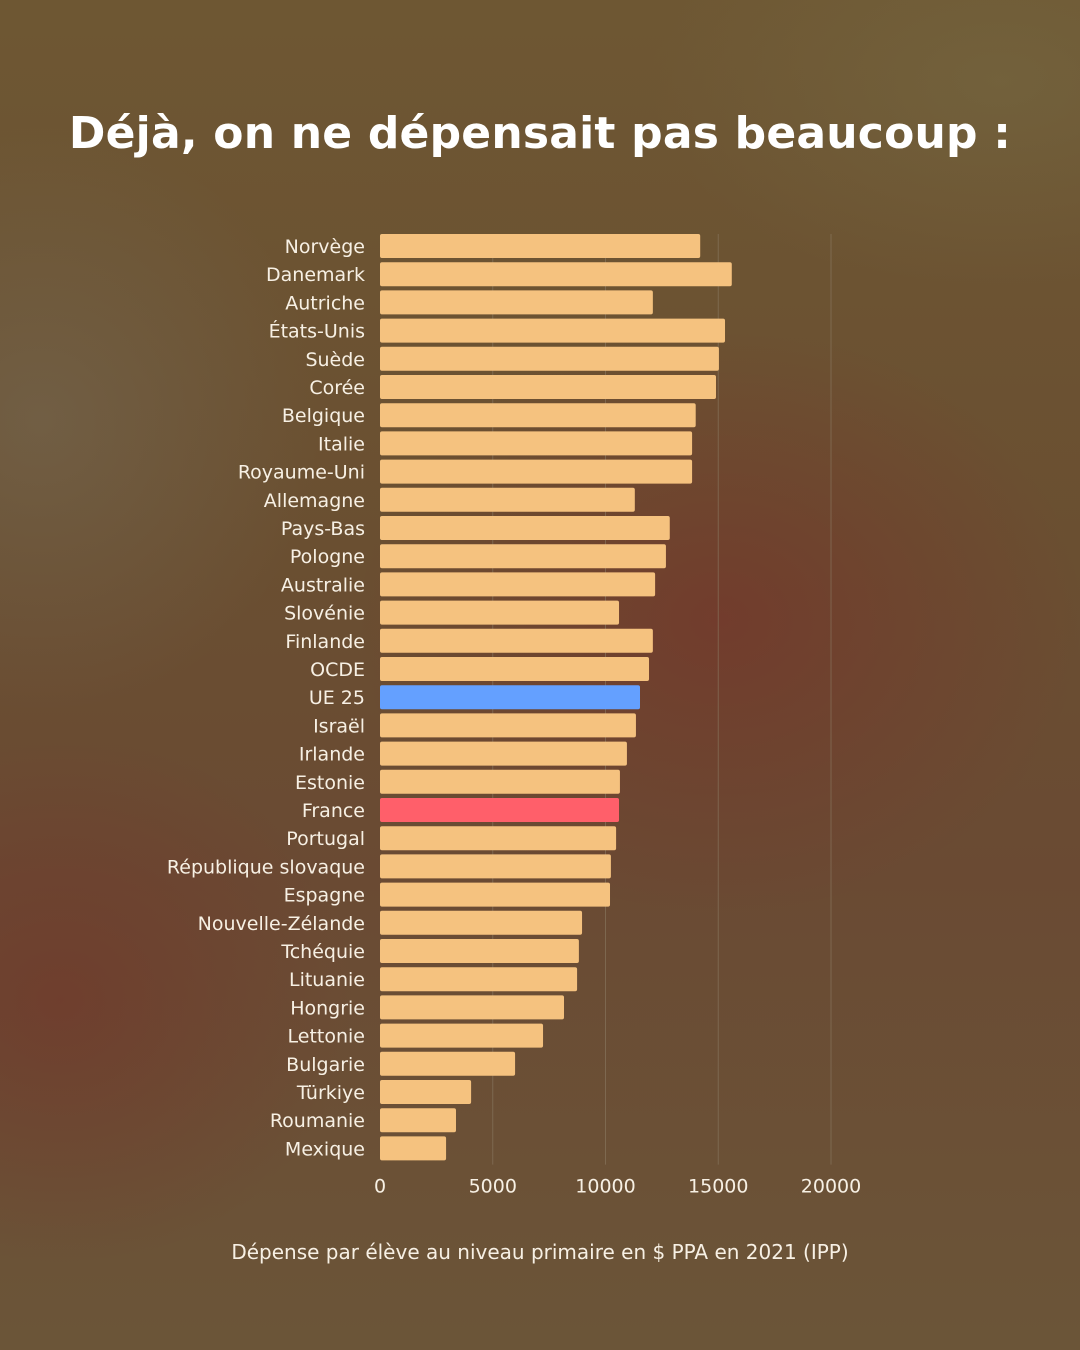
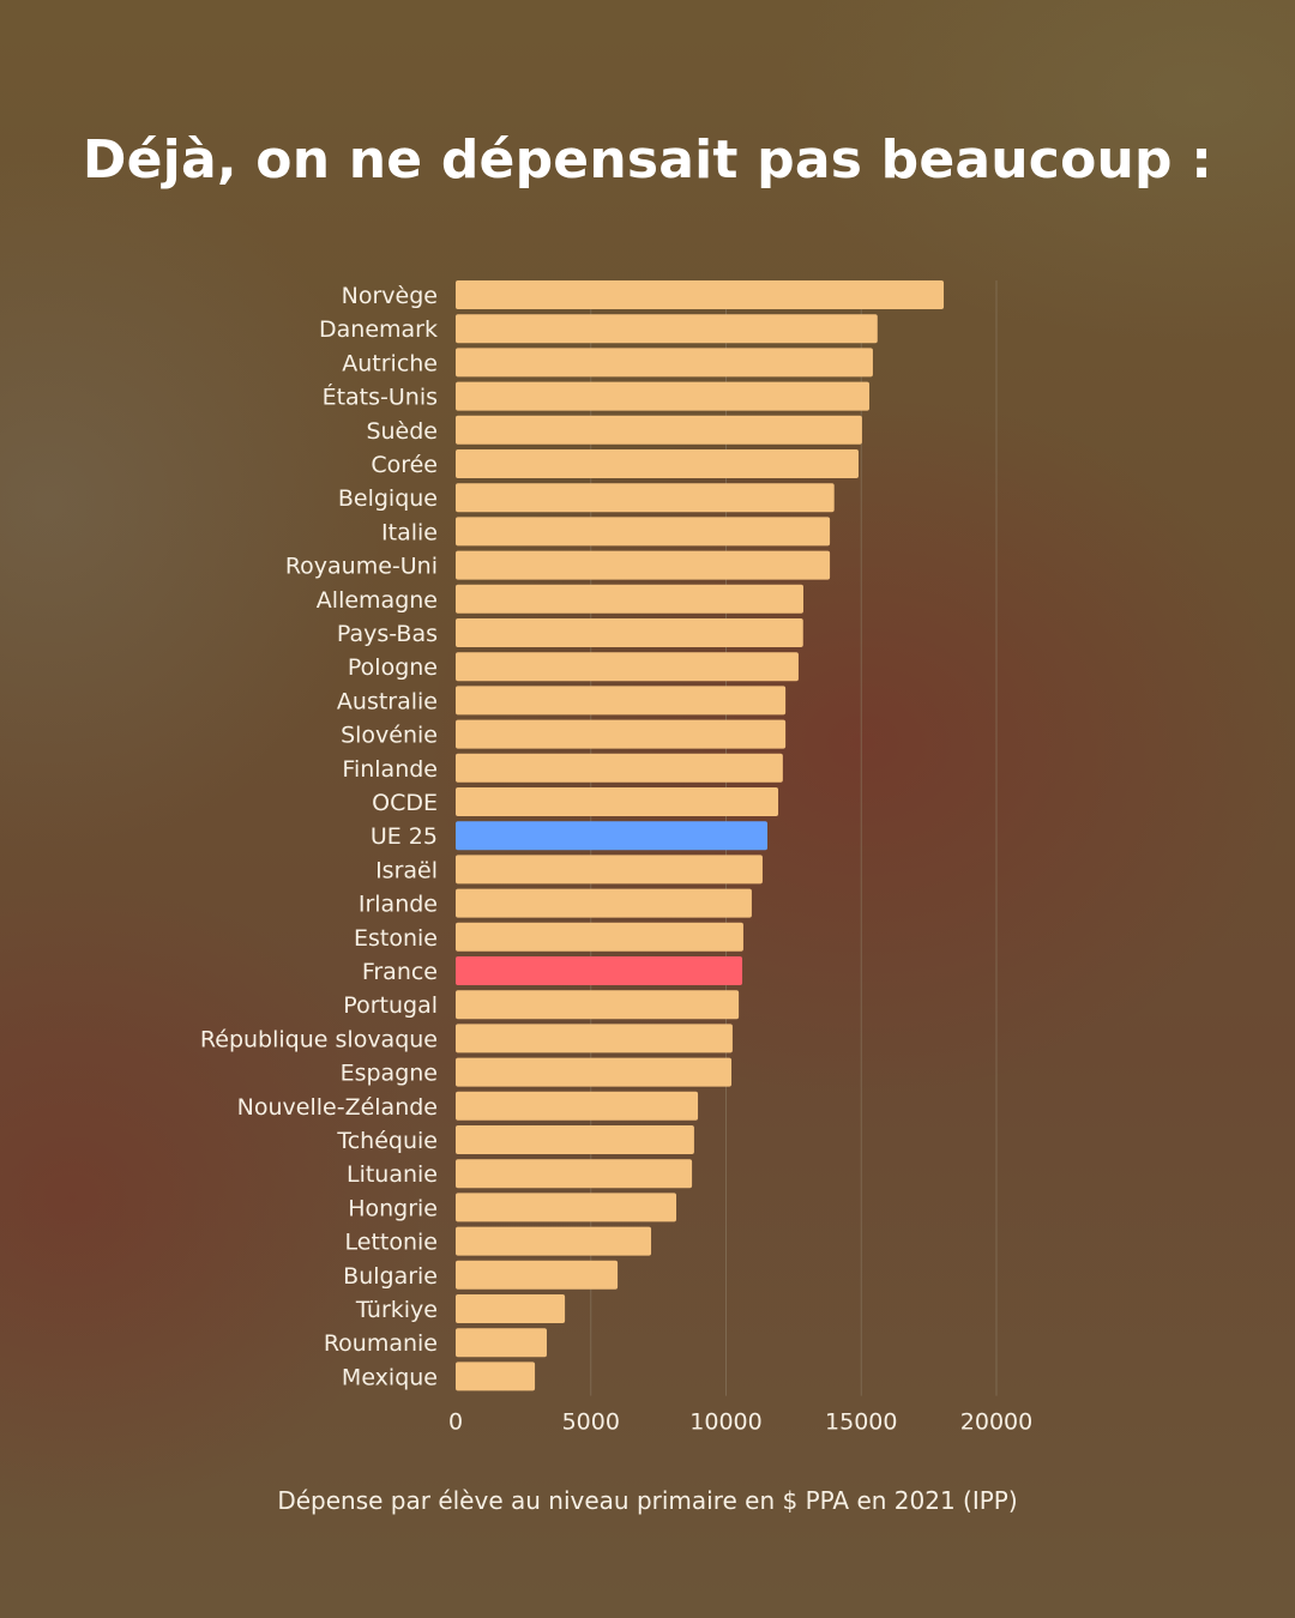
Norvège: 14200 -> 18000
Autriche: 12100 -> 15400
Allemagne: 11300 -> 12900
Slovénie: 10600 -> 12200
